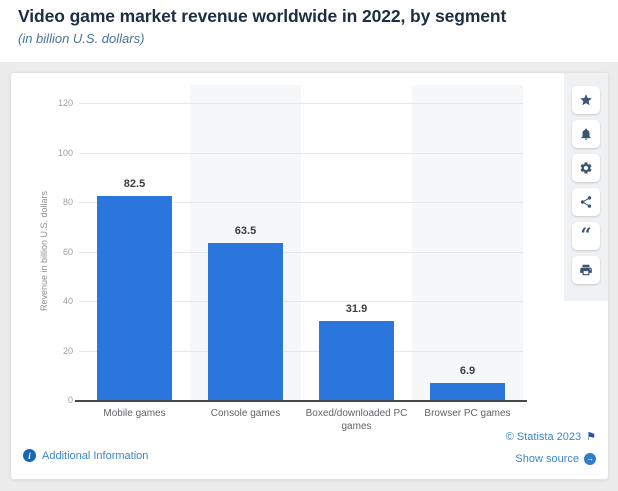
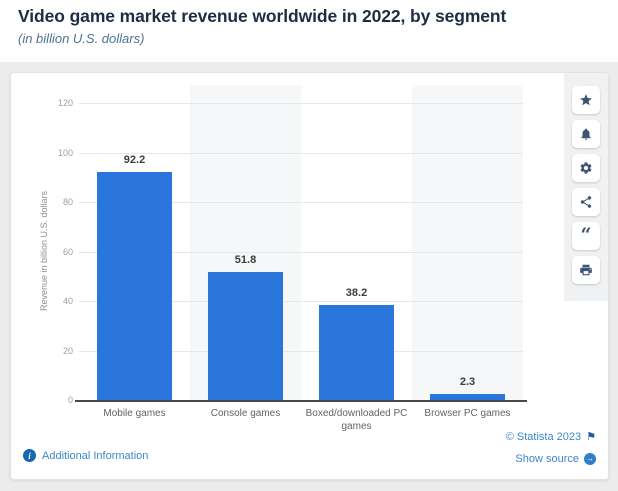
Mobile games: 82.5 -> 92.2
Console games: 63.5 -> 51.8
Boxed/downloaded PC games: 31.9 -> 38.2
Browser PC games: 6.9 -> 2.3
